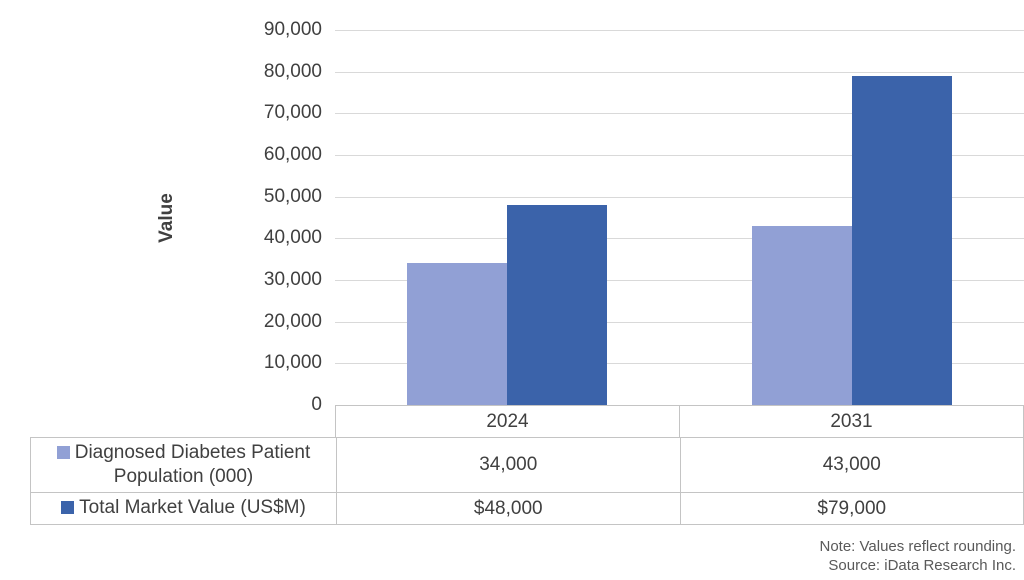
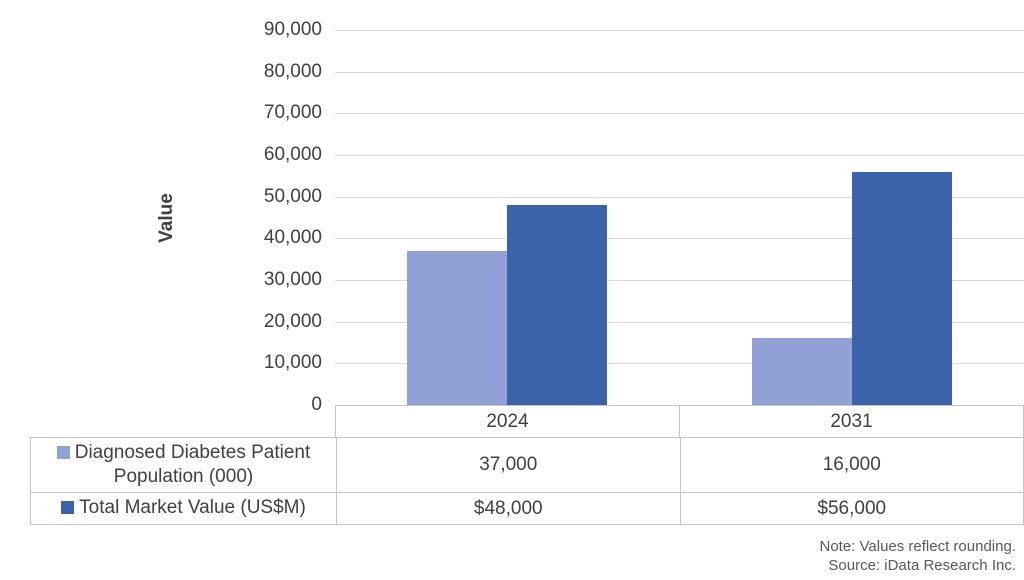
Diagnosed Diabetes Patient Population (000)/2024: 34,000 -> 37,000
Diagnosed Diabetes Patient Population (000)/2031: 43,000 -> 16,000
Total Market Value (US$M)/2031: $79,000 -> $56,000
